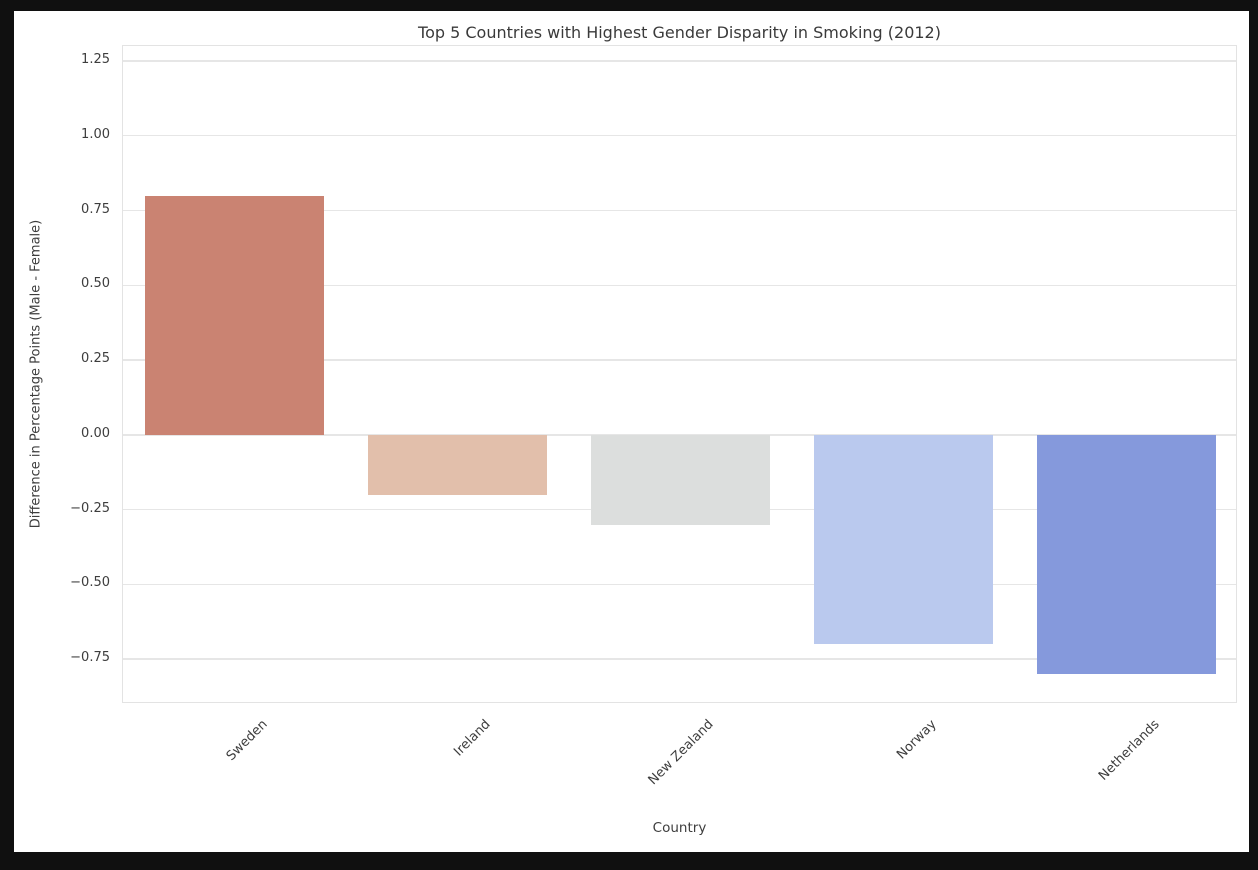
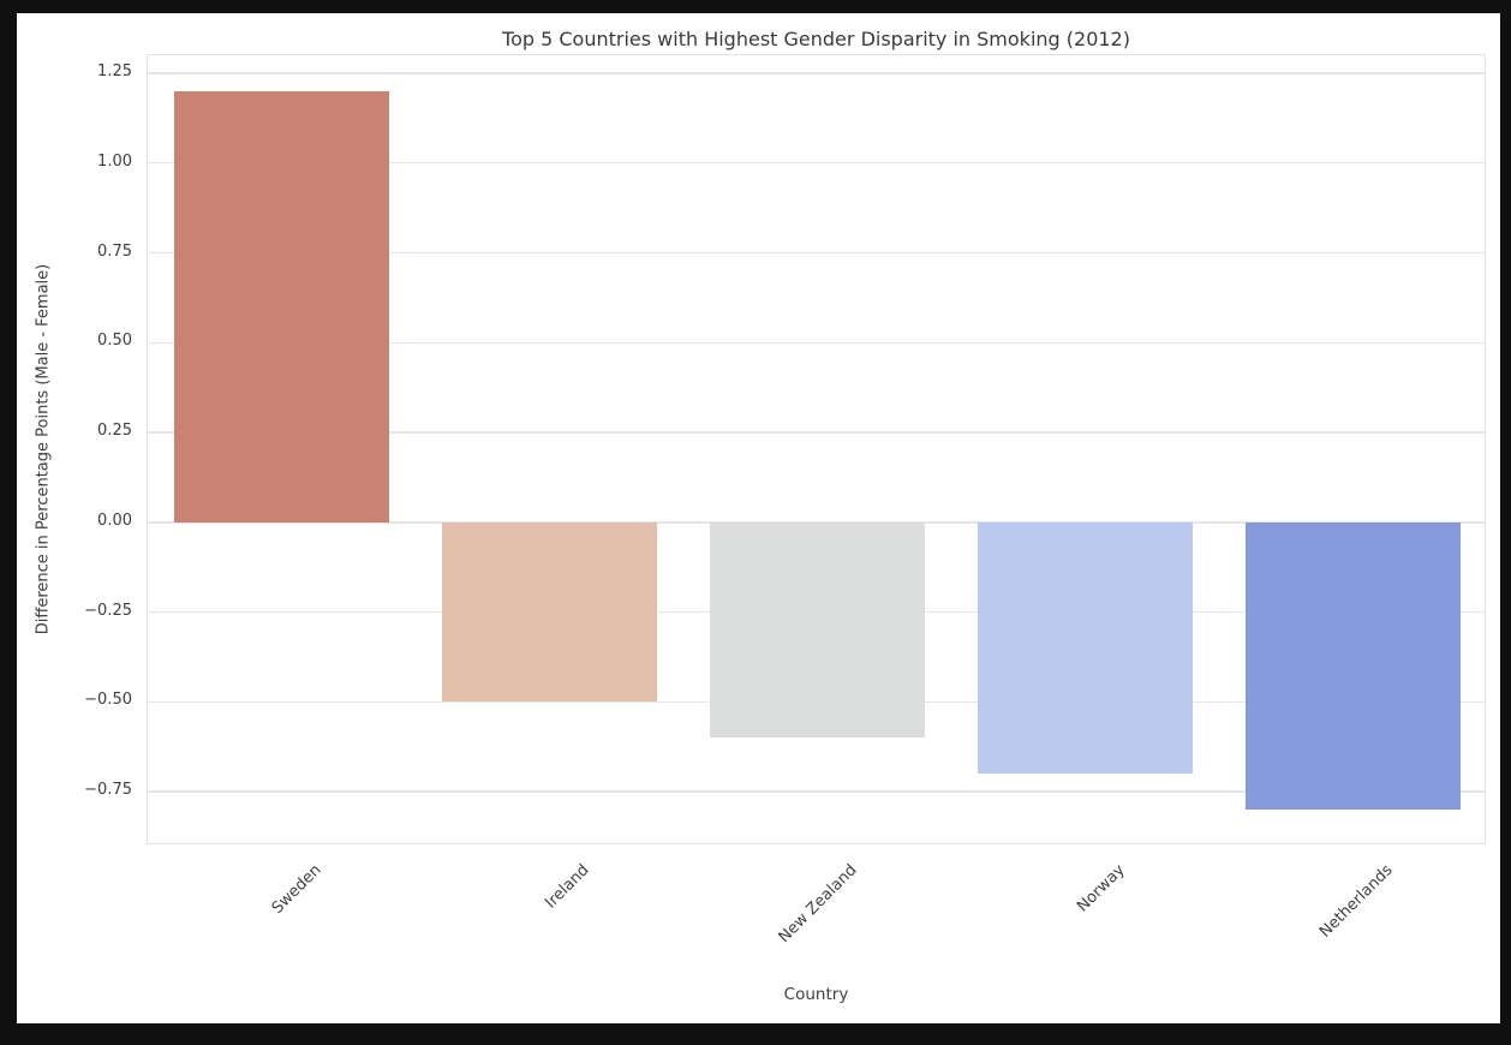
Sweden: 0.8 -> 1.2
Ireland: -0.2 -> -0.5
New Zealand: -0.3 -> -0.6
